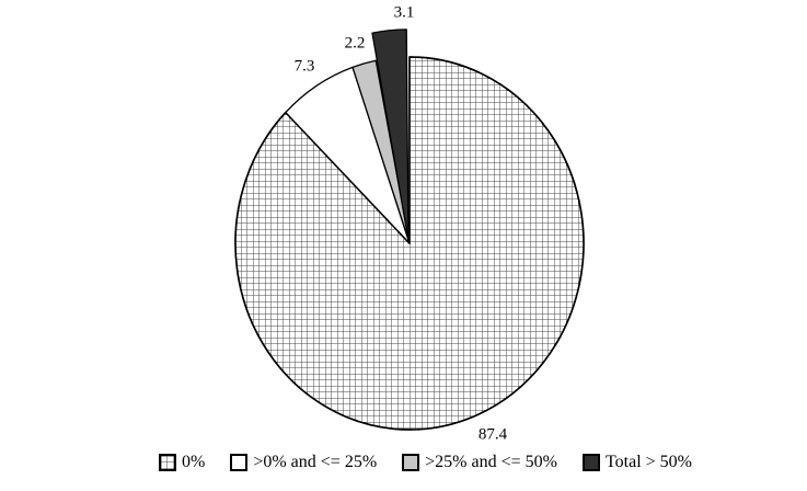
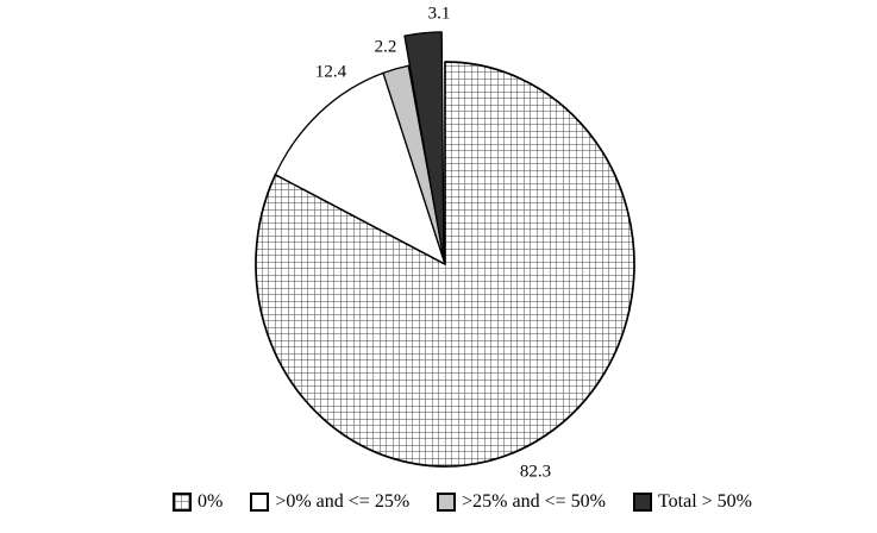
0%: 87.4 -> 82.3
>0% and <= 25%: 7.3 -> 12.4
